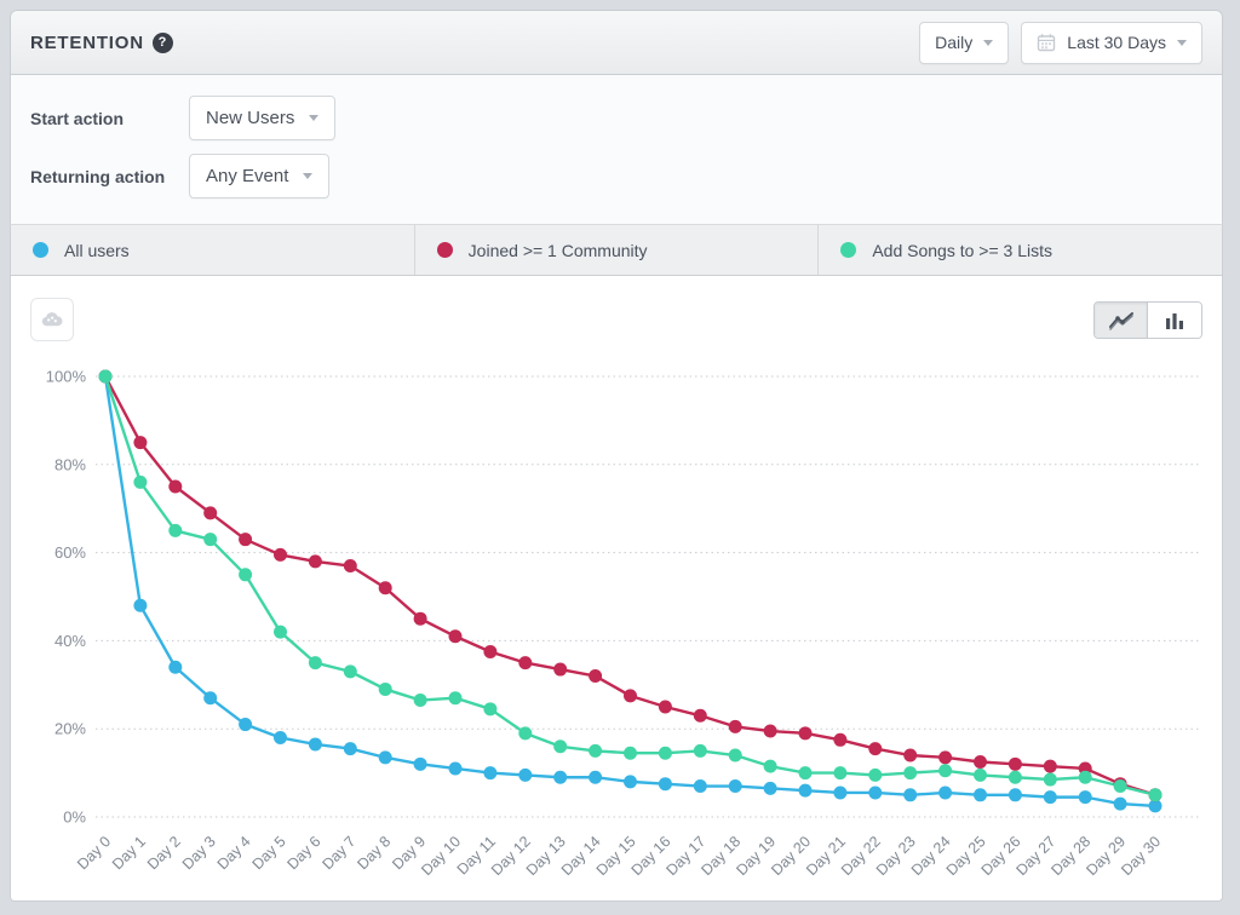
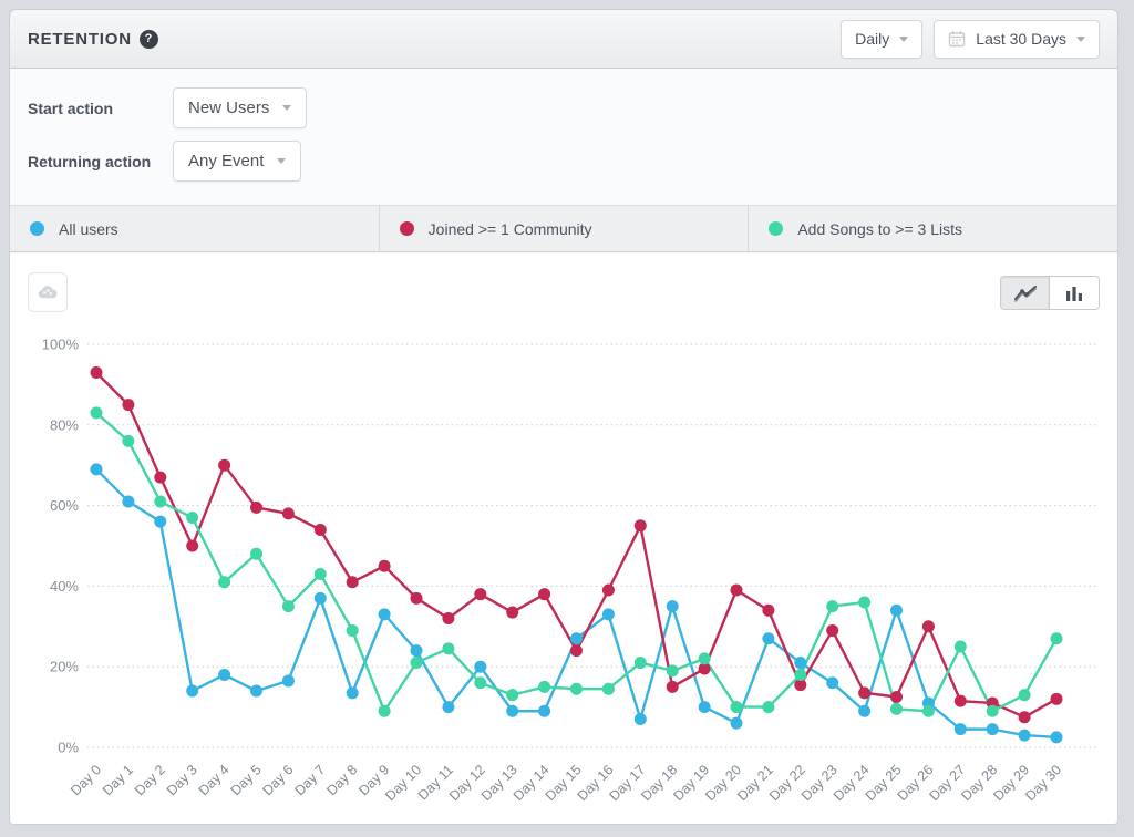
All users/Day 0: 100% -> 69%
Joined >= 1 Community/Day 0: 100% -> 93%
Add Songs to >= 3 Lists/Day 0: 100% -> 83%
All users/Day 1: 48% -> 61%
All users/Day 2: 34% -> 56%
Joined >= 1 Community/Day 2: 75% -> 67%
Add Songs to >= 3 Lists/Day 2: 65% -> 61%
All users/Day 3: 27% -> 14%
Joined >= 1 Community/Day 3: 69% -> 50%
Add Songs to >= 3 Lists/Day 3: 63% -> 57%
All users/Day 4: 21% -> 18%
Joined >= 1 Community/Day 4: 63% -> 70%
Add Songs to >= 3 Lists/Day 4: 55% -> 41%
All users/Day 5: 18% -> 14%
Add Songs to >= 3 Lists/Day 5: 42% -> 48%
All users/Day 7: 16% -> 37%
Joined >= 1 Community/Day 7: 57% -> 54%
Add Songs to >= 3 Lists/Day 7: 33% -> 43%
Joined >= 1 Community/Day 8: 52% -> 41%
All users/Day 9: 12% -> 33%
Add Songs to >= 3 Lists/Day 9: 26% -> 9%
All users/Day 10: 11% -> 24%
Joined >= 1 Community/Day 10: 41% -> 37%
Add Songs to >= 3 Lists/Day 10: 27% -> 21%
Joined >= 1 Community/Day 11: 38% -> 32%
All users/Day 12: 10% -> 20%
Joined >= 1 Community/Day 12: 35% -> 38%
Add Songs to >= 3 Lists/Day 12: 19% -> 16%
Add Songs to >= 3 Lists/Day 13: 16% -> 13%
Joined >= 1 Community/Day 14: 32% -> 38%
All users/Day 15: 8% -> 27%
Joined >= 1 Community/Day 15: 28% -> 24%
All users/Day 16: 8% -> 33%
Joined >= 1 Community/Day 16: 25% -> 39%
Joined >= 1 Community/Day 17: 23% -> 55%
Add Songs to >= 3 Lists/Day 17: 15% -> 21%
All users/Day 18: 7% -> 35%
Joined >= 1 Community/Day 18: 20% -> 15%
Add Songs to >= 3 Lists/Day 18: 14% -> 19%
All users/Day 19: 6% -> 10%
Add Songs to >= 3 Lists/Day 19: 12% -> 22%
Joined >= 1 Community/Day 20: 19% -> 39%
All users/Day 21: 6% -> 27%
Joined >= 1 Community/Day 21: 18% -> 34%
All users/Day 22: 6% -> 21%
Add Songs to >= 3 Lists/Day 22: 10% -> 18%
All users/Day 23: 5% -> 16%
Joined >= 1 Community/Day 23: 14% -> 29%
Add Songs to >= 3 Lists/Day 23: 10% -> 35%
All users/Day 24: 6% -> 9%
Add Songs to >= 3 Lists/Day 24: 10% -> 36%
All users/Day 25: 5% -> 34%
All users/Day 26: 5% -> 11%
Joined >= 1 Community/Day 26: 12% -> 30%
Add Songs to >= 3 Lists/Day 27: 8% -> 25%
Add Songs to >= 3 Lists/Day 29: 7% -> 13%
Joined >= 1 Community/Day 30: 5% -> 12%
Add Songs to >= 3 Lists/Day 30: 5% -> 27%
